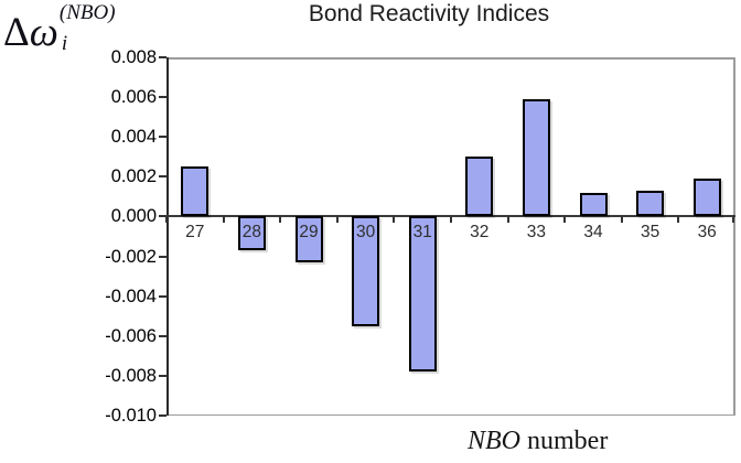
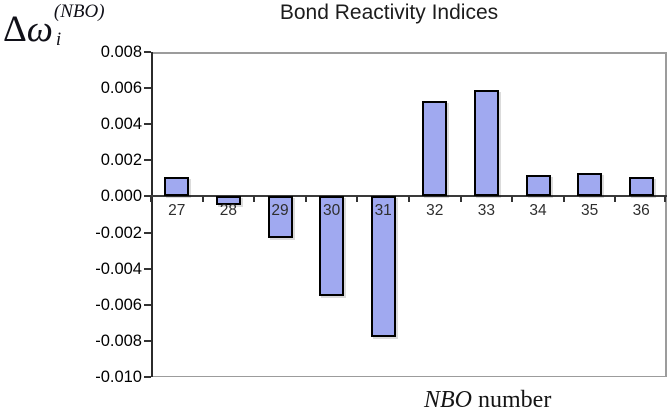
27: 0.0025 -> 0.0011
28: -0.0017 -> -0.0005
32: 0.0030 -> 0.0053
36: 0.0019 -> 0.0011
